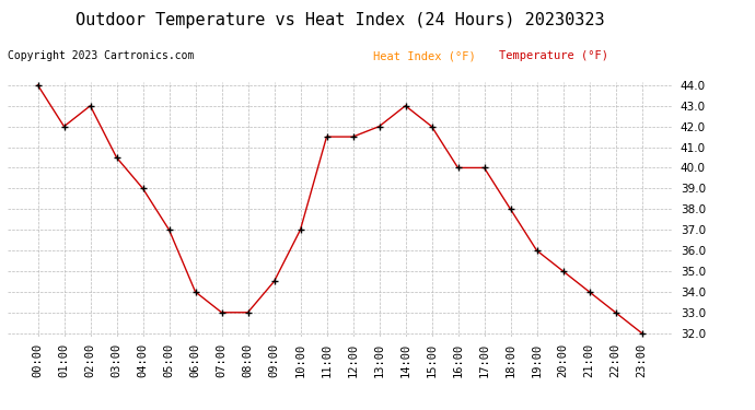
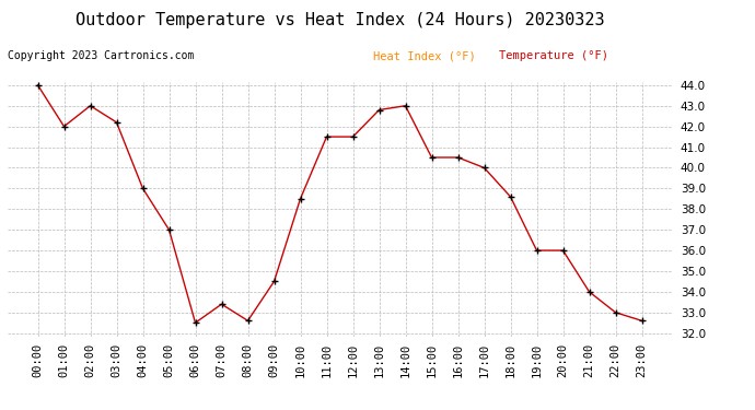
03:00: 40.5 -> 42.2
06:00: 34.0 -> 32.5
07:00: 33.0 -> 33.4
08:00: 33.0 -> 32.6
10:00: 37.0 -> 38.5
13:00: 42.0 -> 42.8
15:00: 42.0 -> 40.5
16:00: 40.0 -> 40.5
18:00: 38.0 -> 38.6
20:00: 35.0 -> 36.0
23:00: 32.0 -> 32.6
